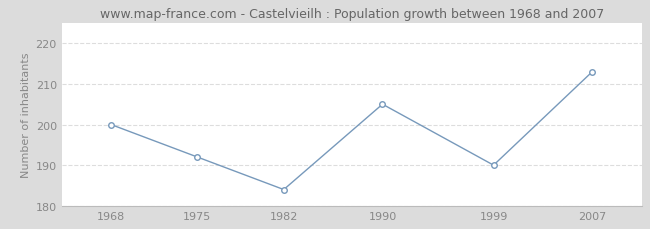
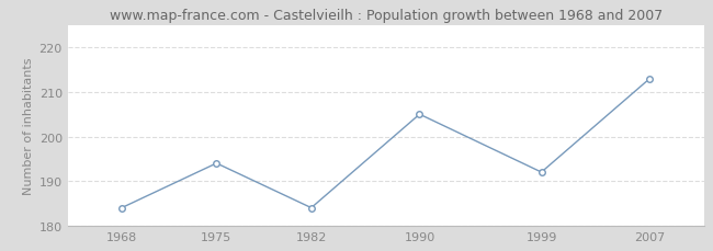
1968: 200 -> 184
1975: 192 -> 194
1999: 190 -> 192
